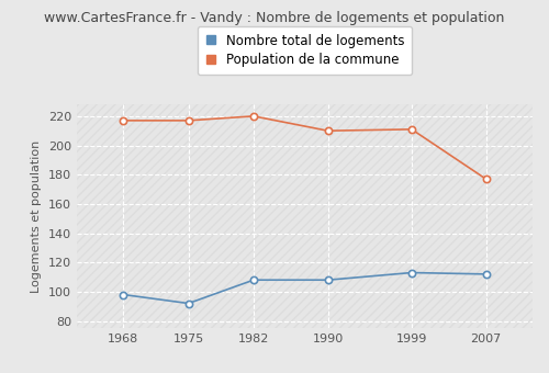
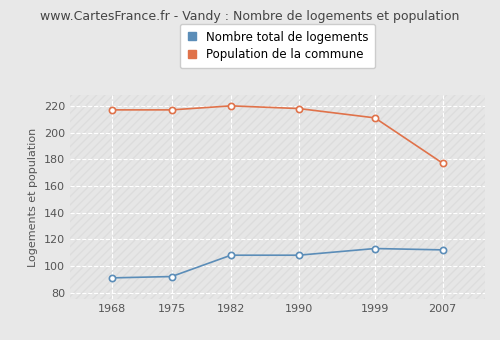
Nombre total de logements/1968: 98 -> 91
Population de la commune/1990: 210 -> 218
